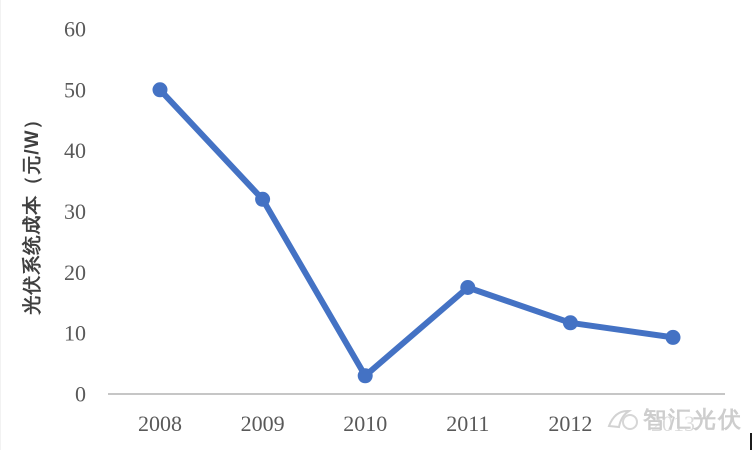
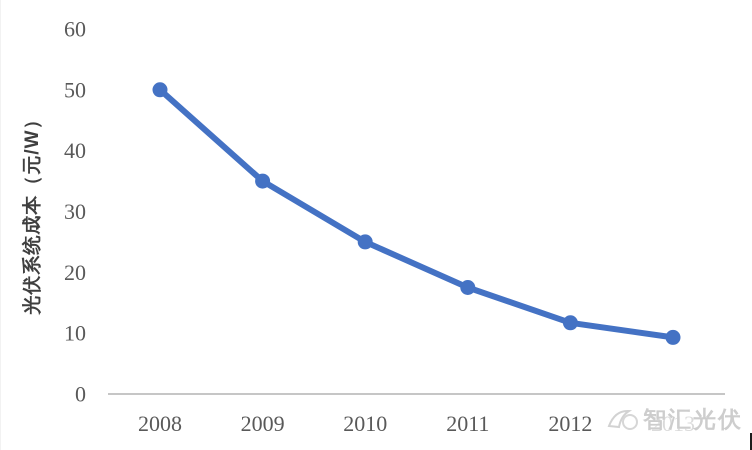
2009: 32 -> 35
2010: 3 -> 25
